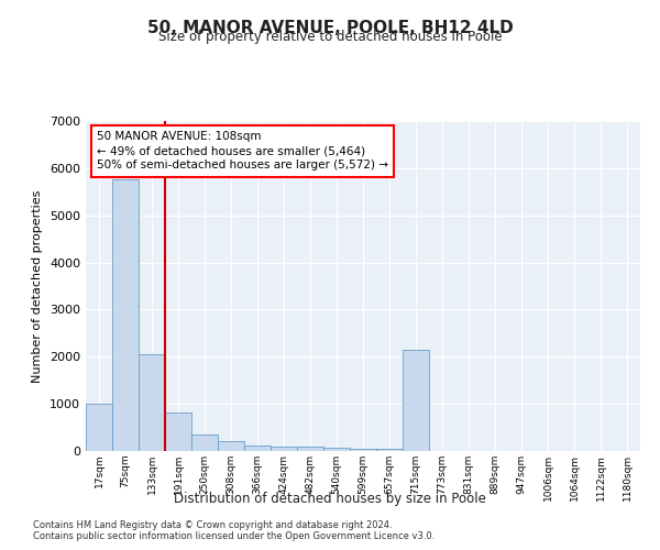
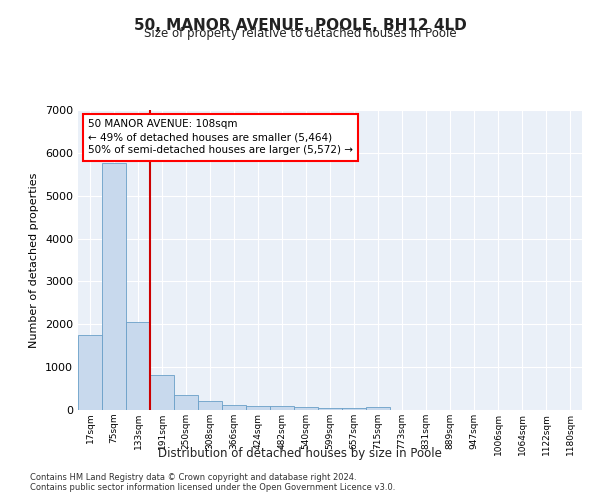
17sqm: 1000 -> 1760
715sqm: 2150 -> 80
